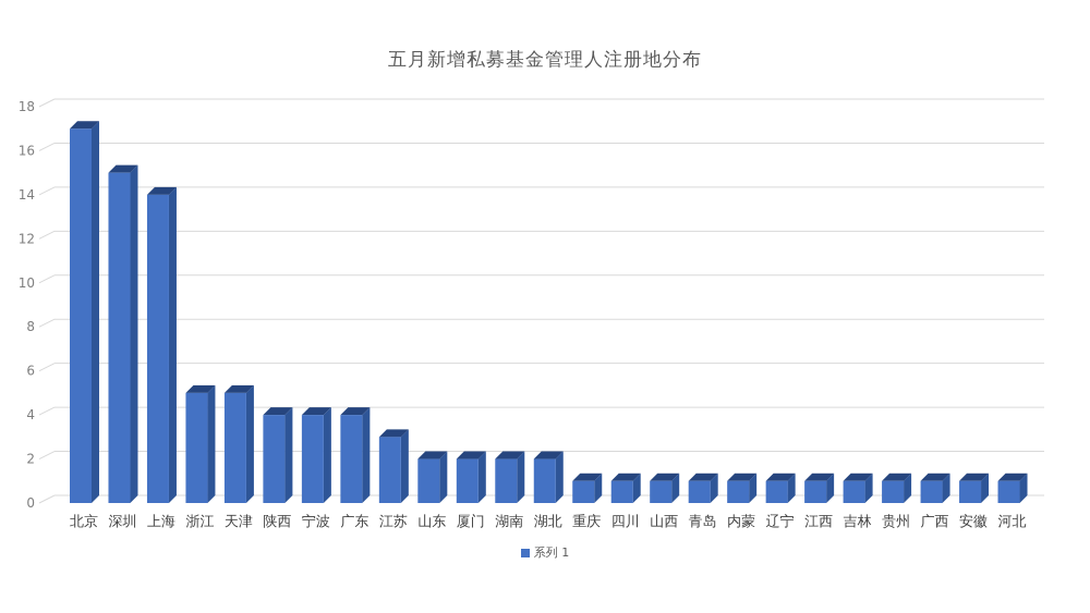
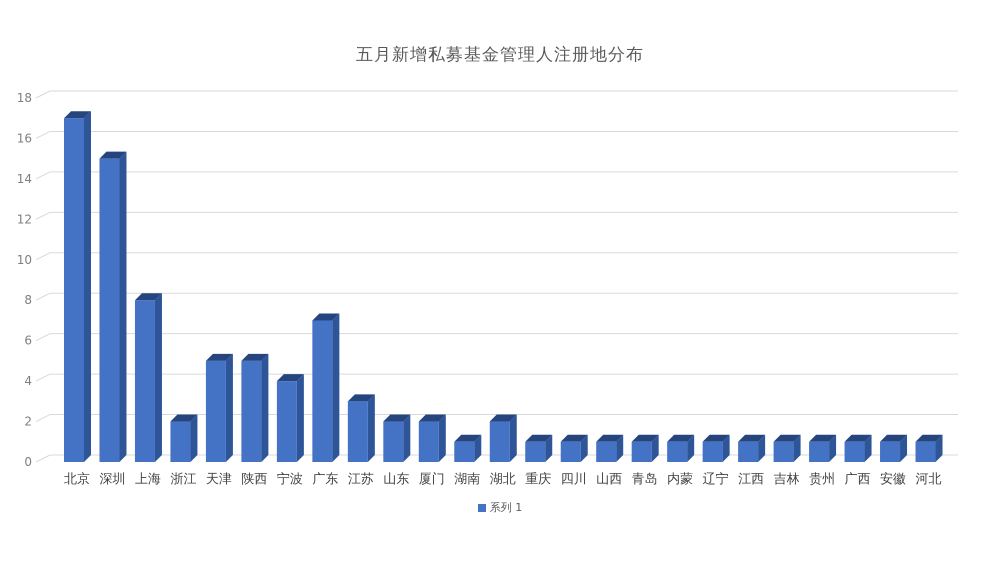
上海: 14 -> 8
浙江: 5 -> 2
陕西: 4 -> 5
广东: 4 -> 7
湖南: 2 -> 1
